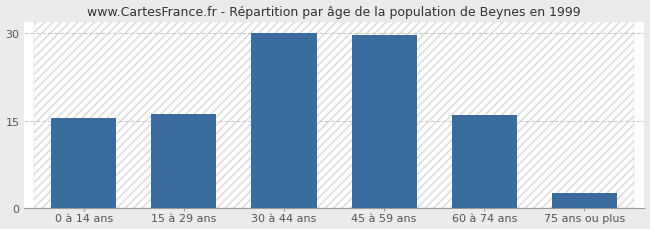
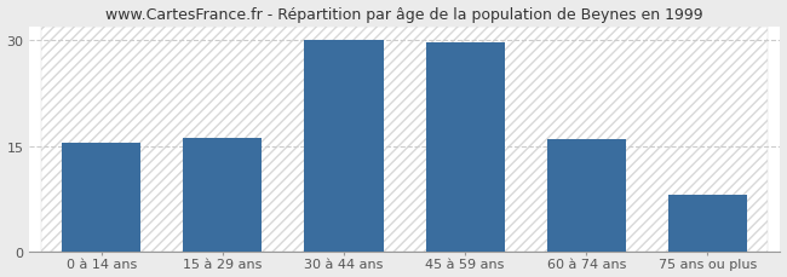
75 ans ou plus: 2.5 -> 8.0
